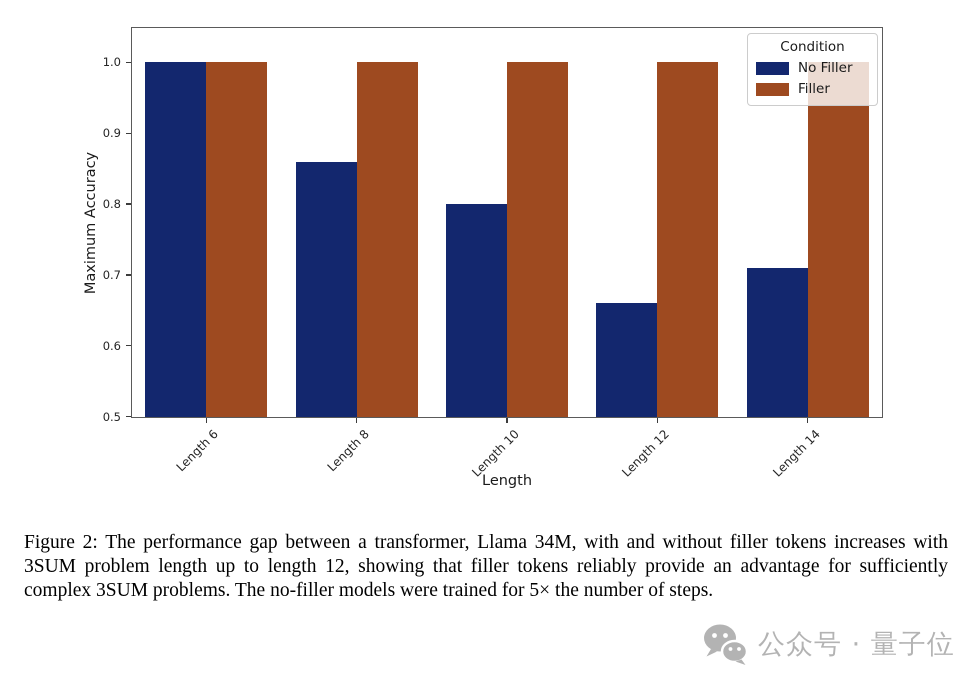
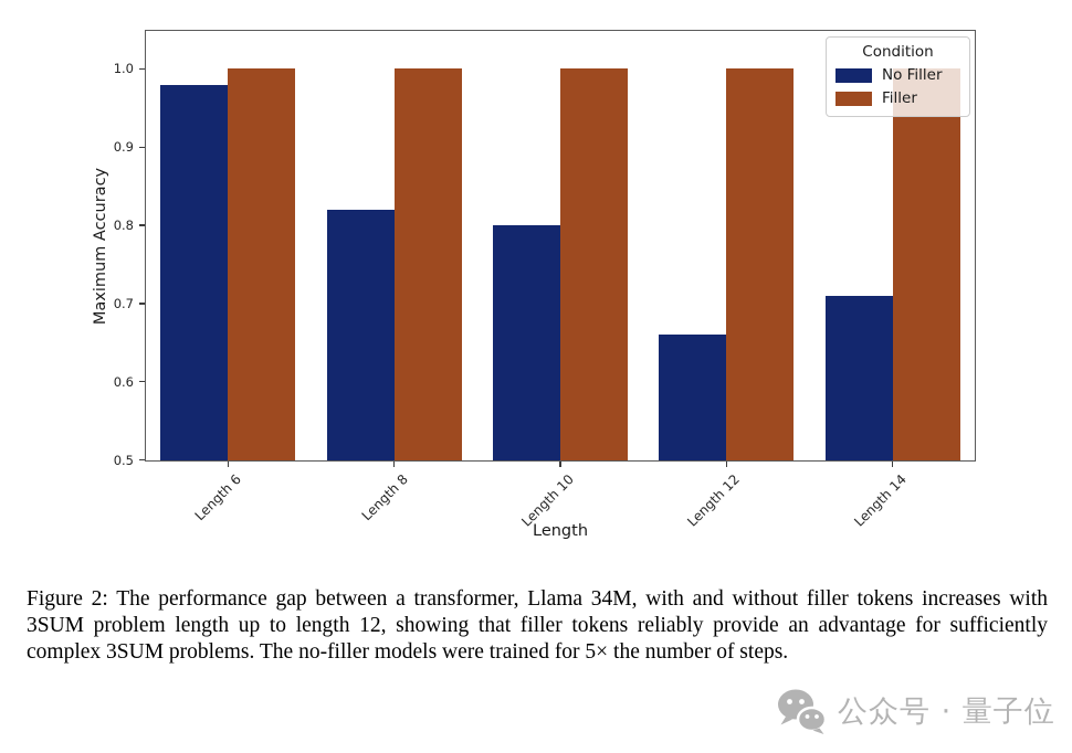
No Filler/Length 6: 1.00 -> 0.98
No Filler/Length 8: 0.86 -> 0.82
